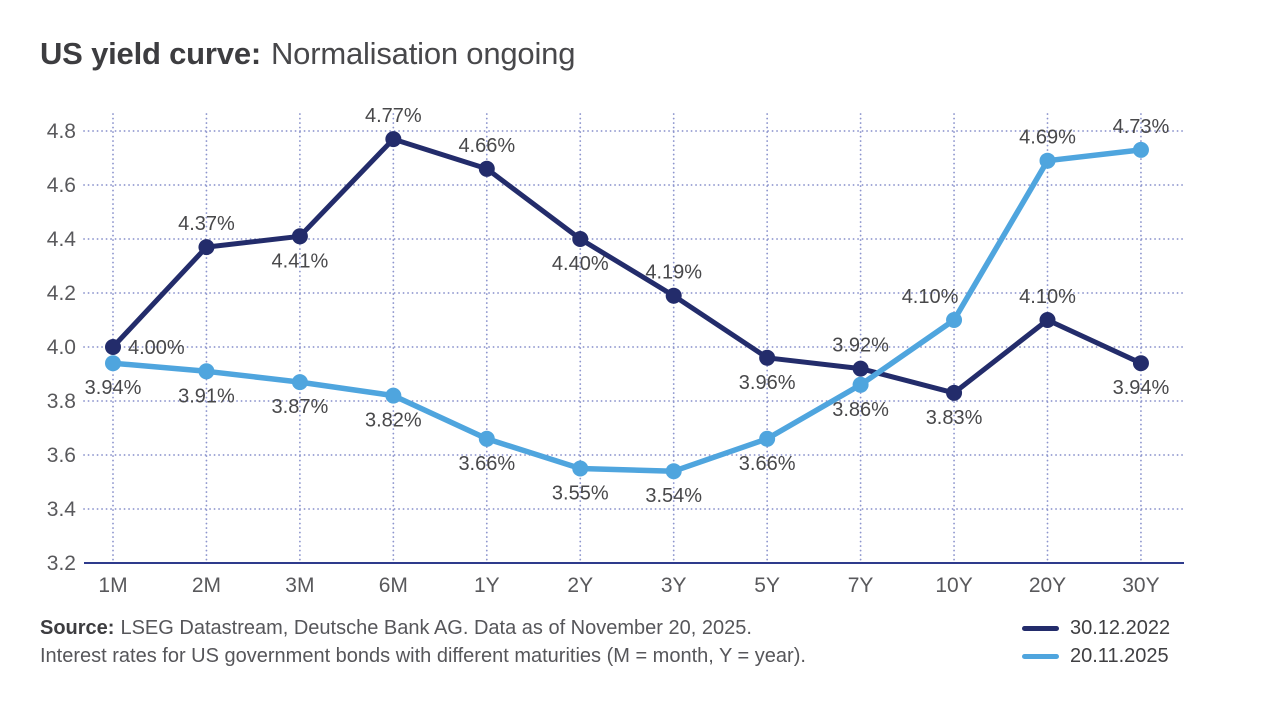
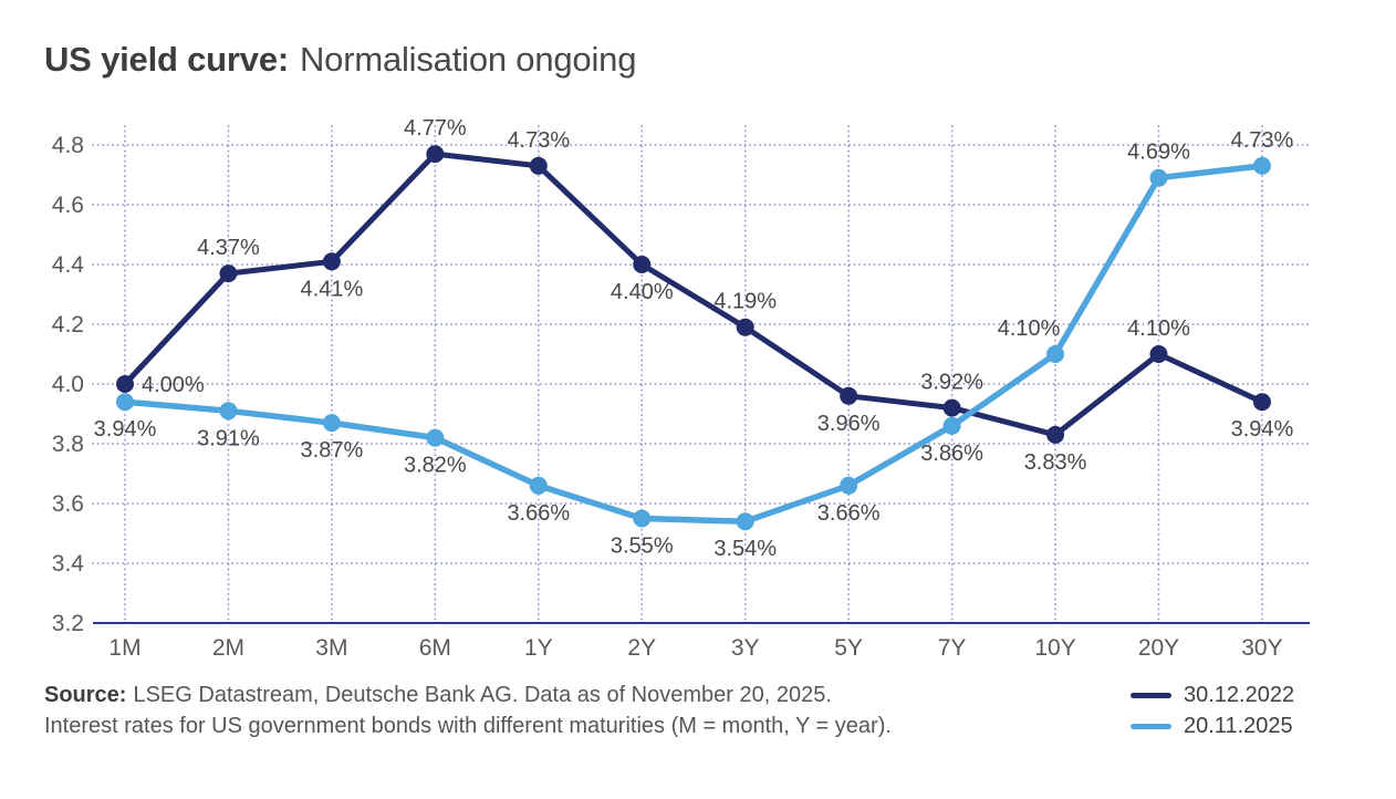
30.12.2022/1Y: 4.66% -> 4.73%
